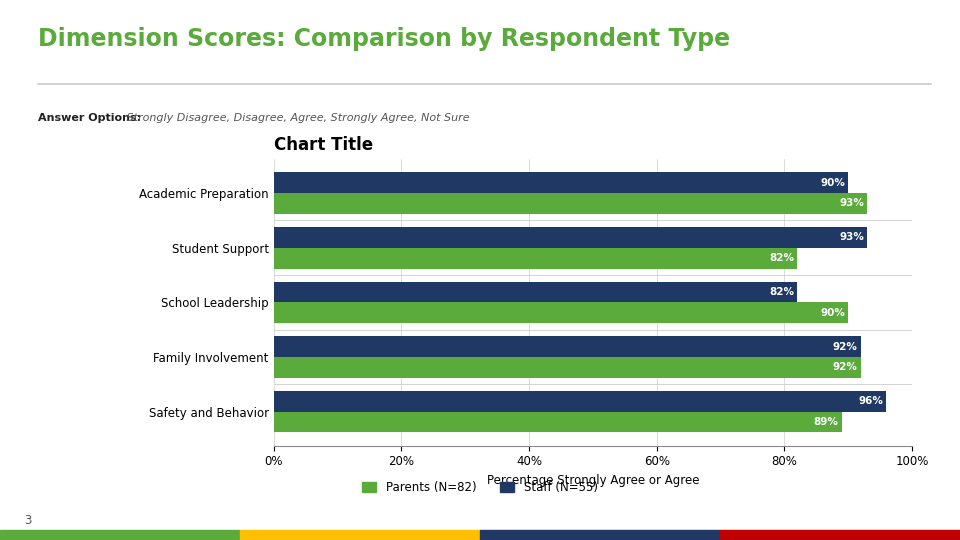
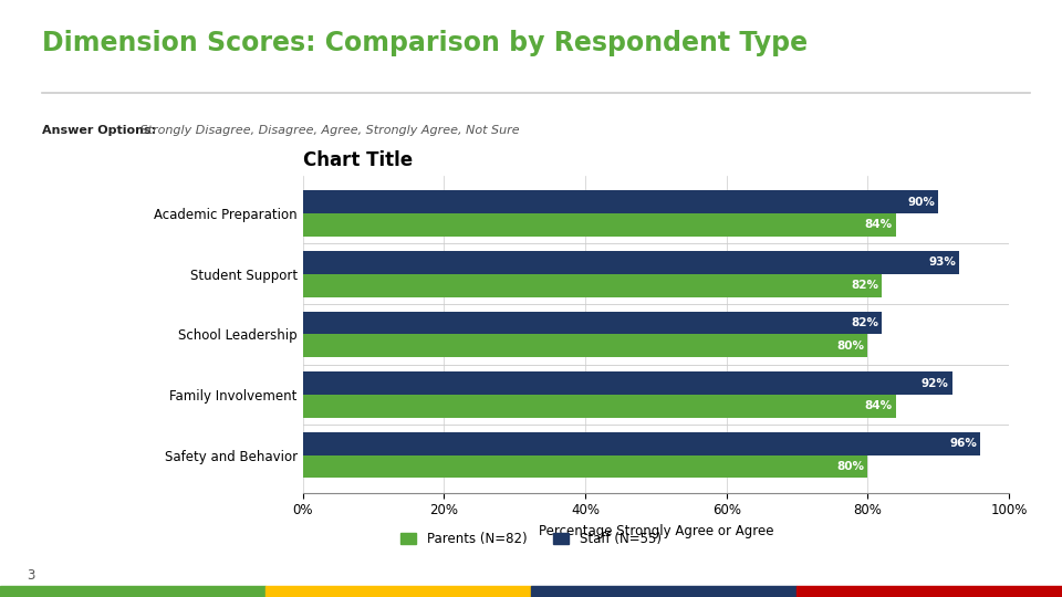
Parents (N=82)/Academic Preparation: 93% -> 84%
Parents (N=82)/School Leadership: 90% -> 80%
Parents (N=82)/Family Involvement: 92% -> 84%
Parents (N=82)/Safety and Behavior: 89% -> 80%
